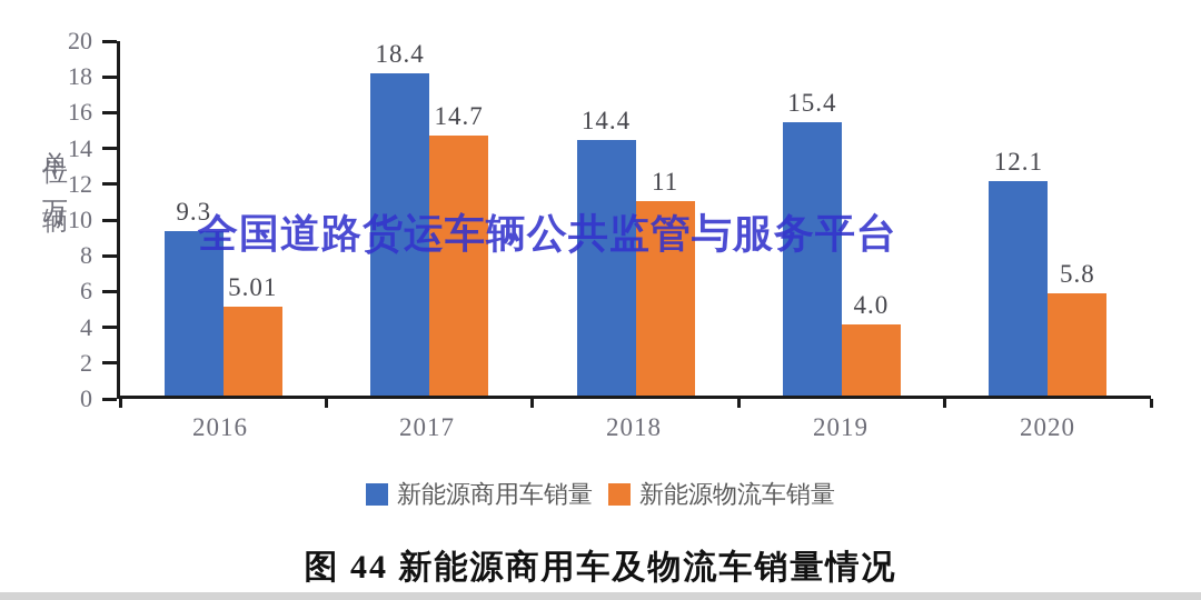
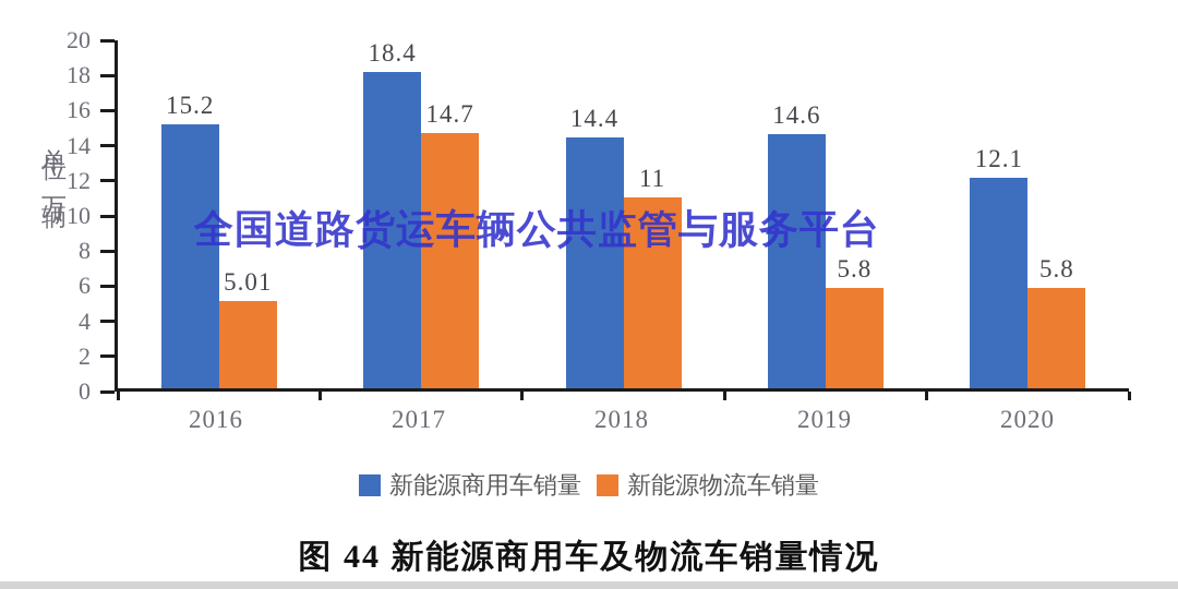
新能源商用车销量/2016: 9.3 -> 15.2
新能源商用车销量/2019: 15.4 -> 14.6
新能源物流车销量/2019: 4.0 -> 5.8
